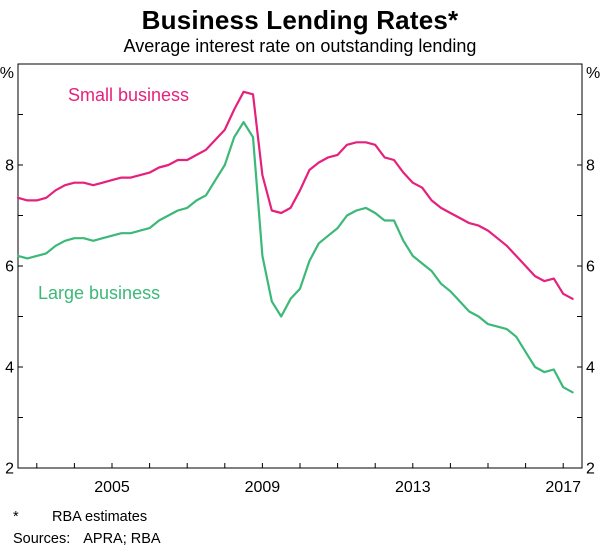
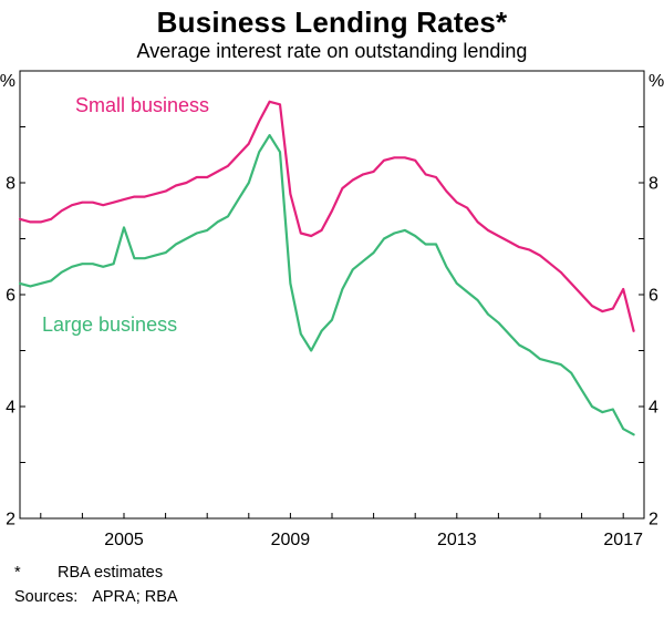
Large business/2005: 6.6 -> 7.2
Small business/2017: 5.5 -> 6.1
